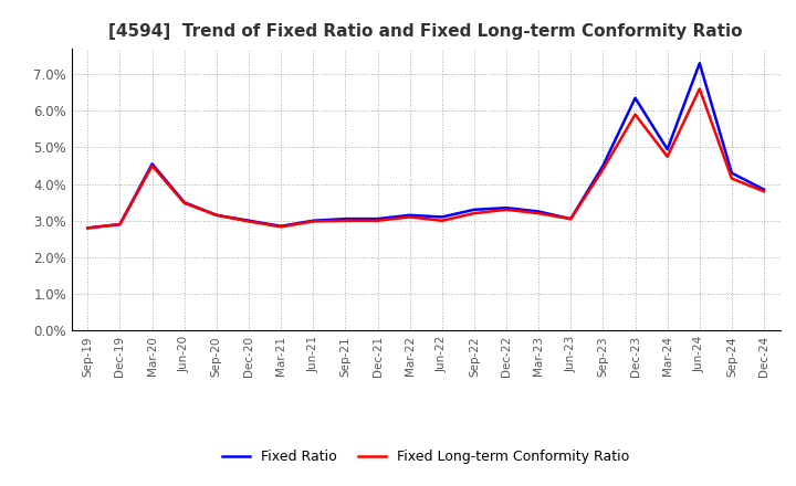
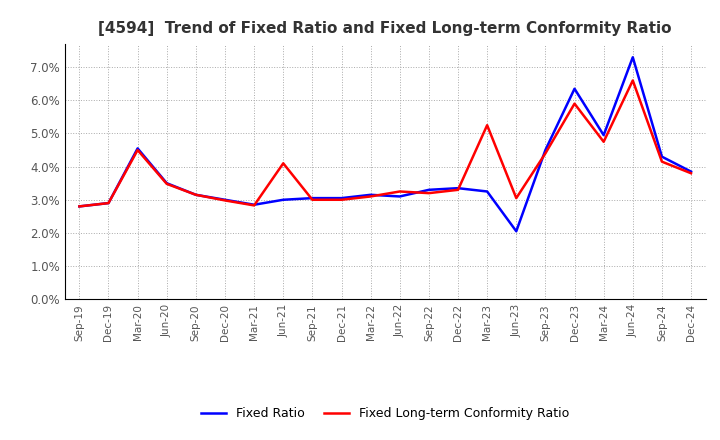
Fixed Long-term Conformity Ratio/Jun-21: 2.98% -> 4.10%
Fixed Long-term Conformity Ratio/Jun-22: 3.00% -> 3.25%
Fixed Long-term Conformity Ratio/Mar-23: 3.20% -> 5.25%
Fixed Ratio/Jun-23: 3.05% -> 2.05%
